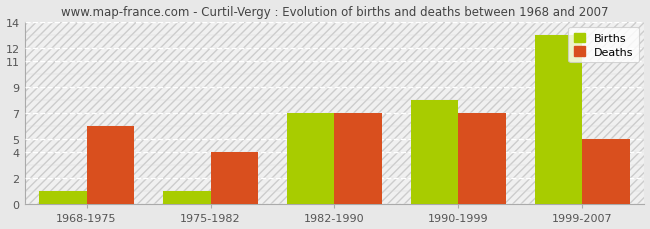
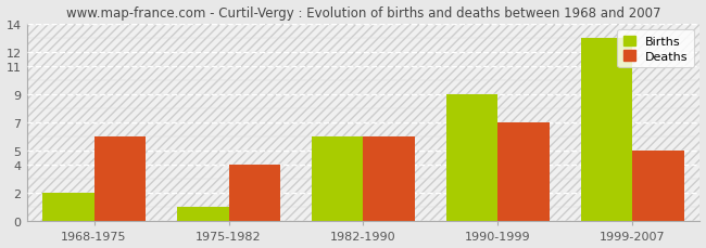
Births/1968-1975: 1 -> 2
Births/1982-1990: 7 -> 6
Deaths/1982-1990: 7 -> 6
Births/1990-1999: 8 -> 9
